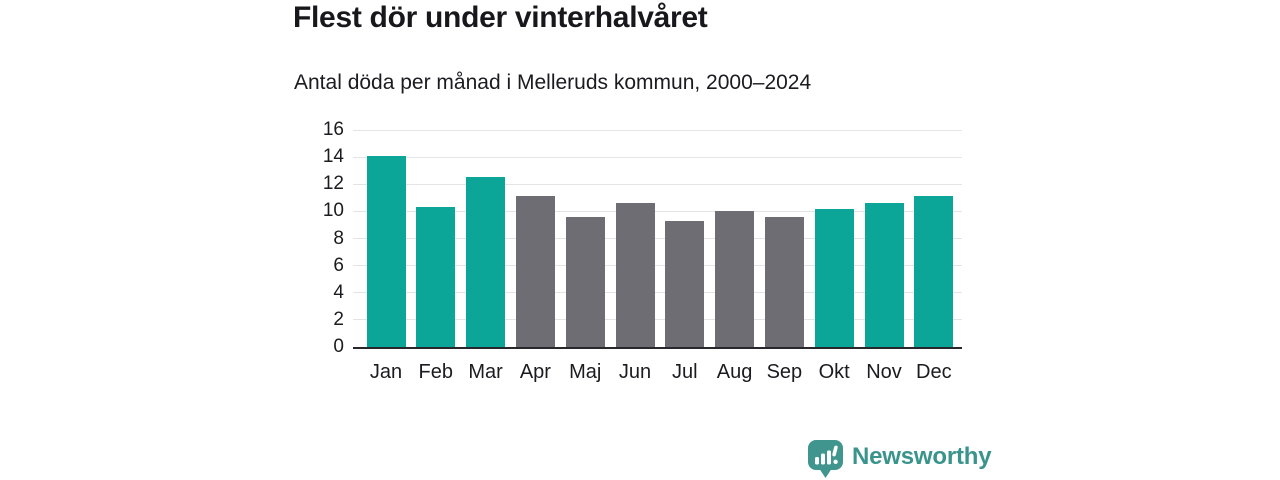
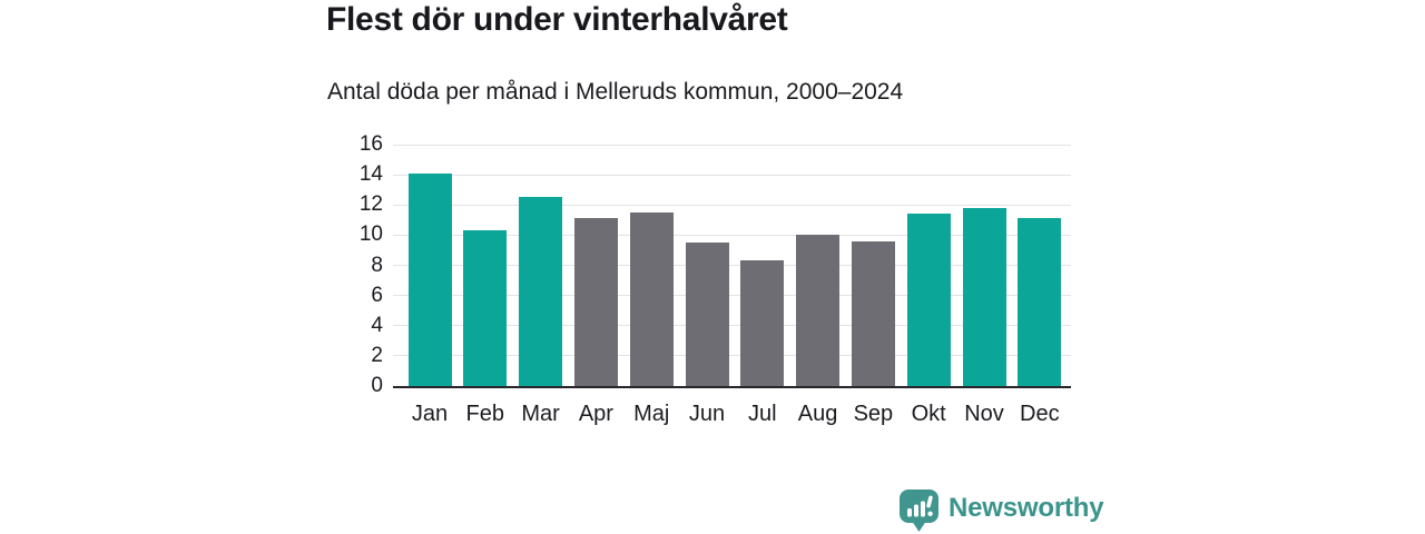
Maj: 9.6 -> 11.5
Jun: 10.6 -> 9.5
Jul: 9.3 -> 8.3
Okt: 10.2 -> 11.4
Nov: 10.6 -> 11.8
